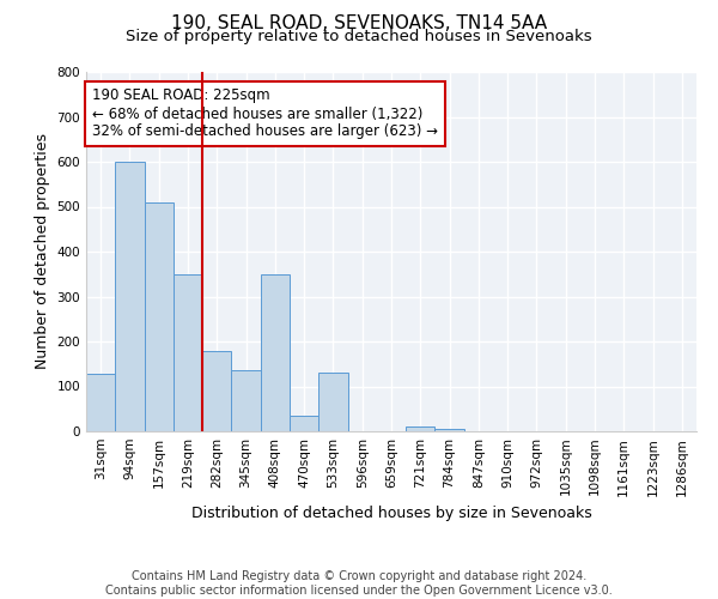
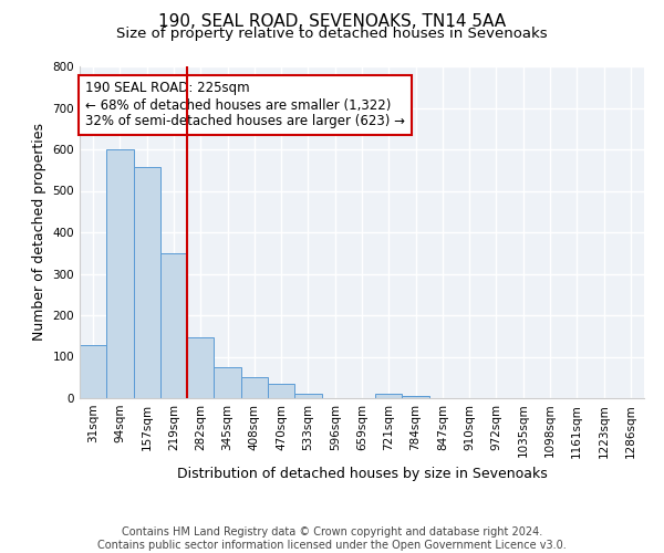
157sqm: 510 -> 557
282sqm: 180 -> 148
345sqm: 135 -> 75
408sqm: 350 -> 50
533sqm: 130 -> 12
